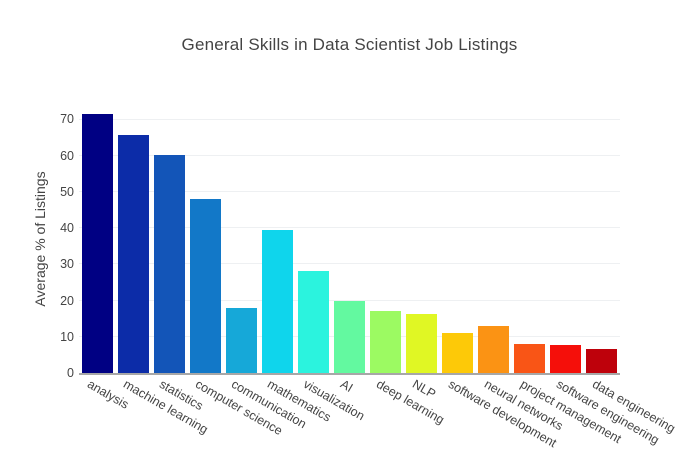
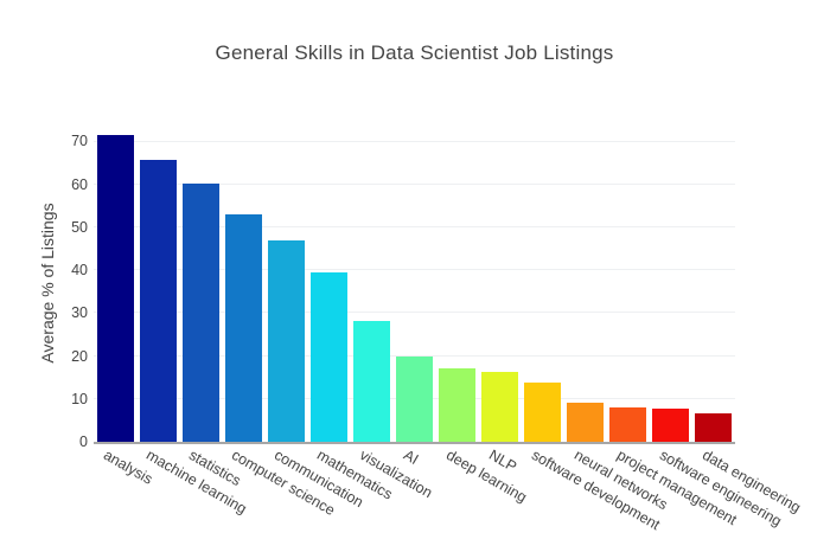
computer science: 48 -> 53
communication: 18 -> 47
software development: 11 -> 14
neural networks: 13 -> 9
